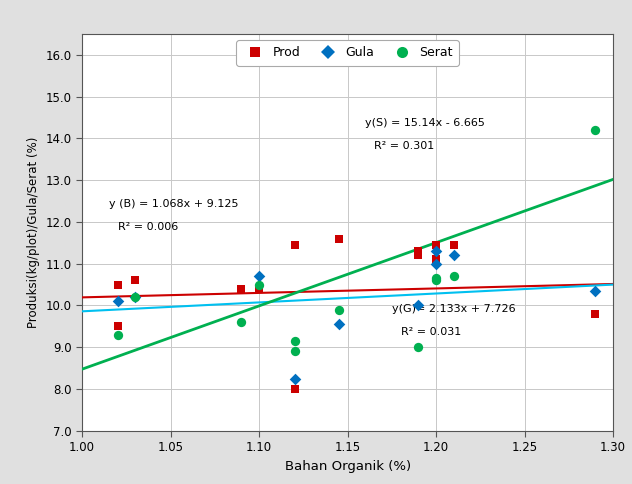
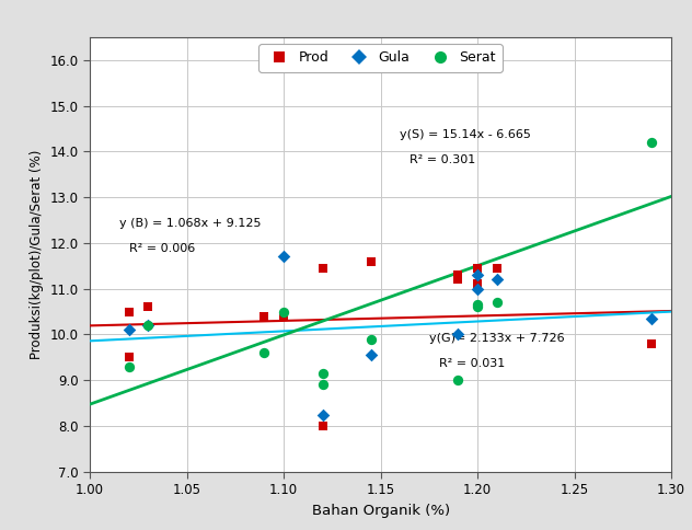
Gula/1.10: 10.70 -> 11.70
